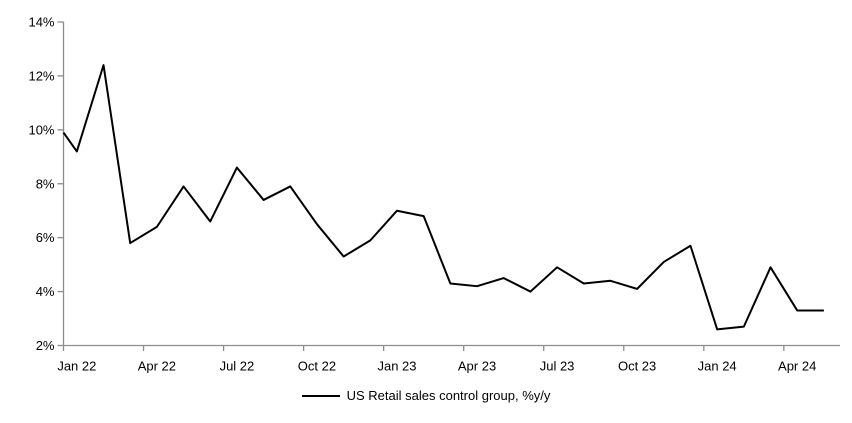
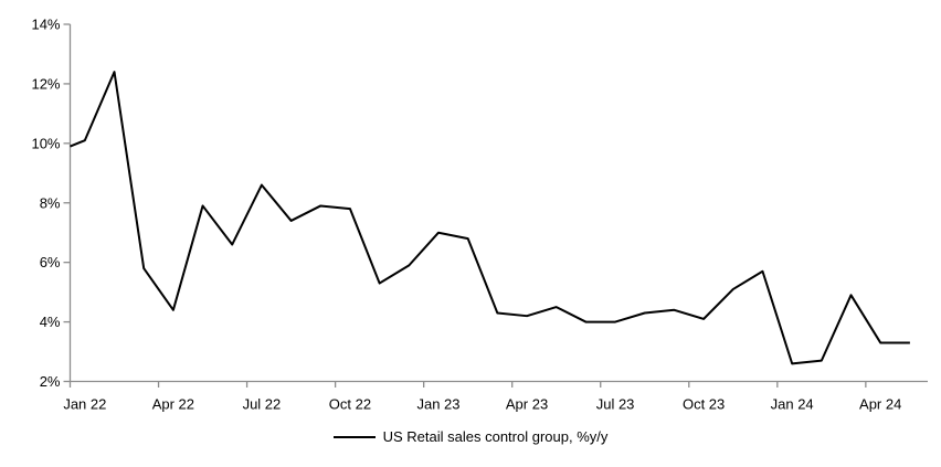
Jan 22: 9.2% -> 10.1%
Apr 22: 6.4% -> 4.4%
Oct 22: 6.5% -> 7.8%
Jul 23: 4.9% -> 4.0%
